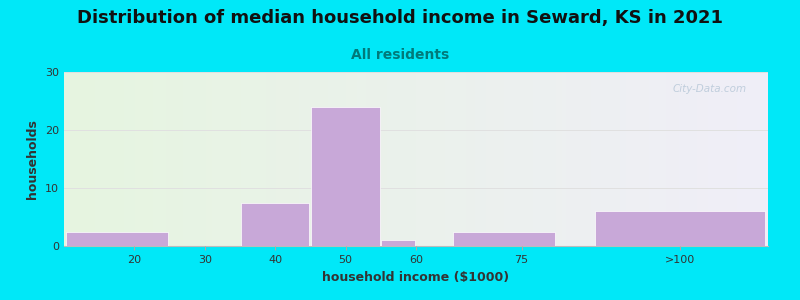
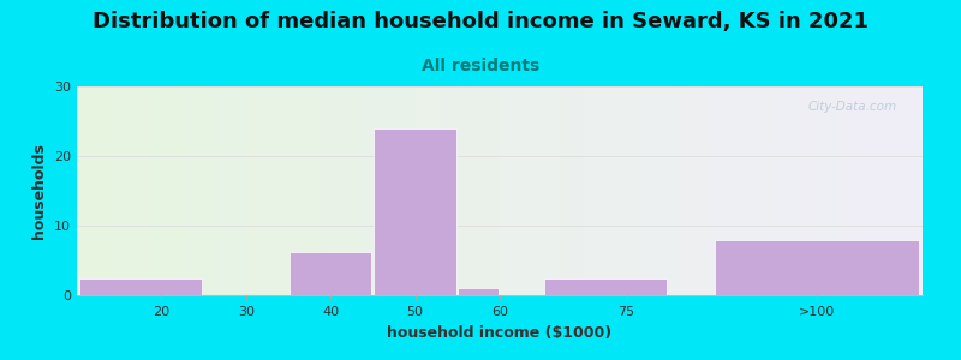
40: 7.5 -> 6.2
>100: 6.0 -> 8.0
